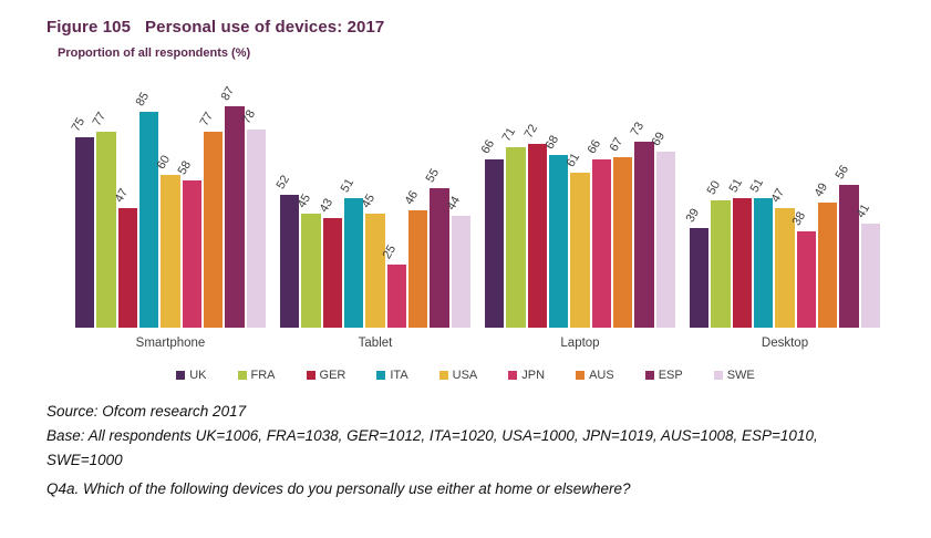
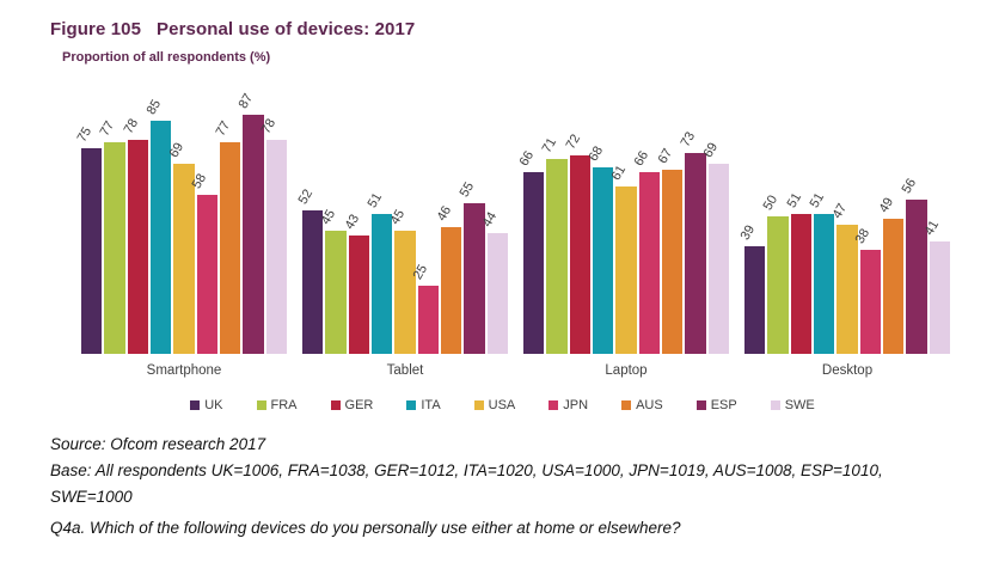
GER/Smartphone: 47 -> 78
USA/Smartphone: 60 -> 69
